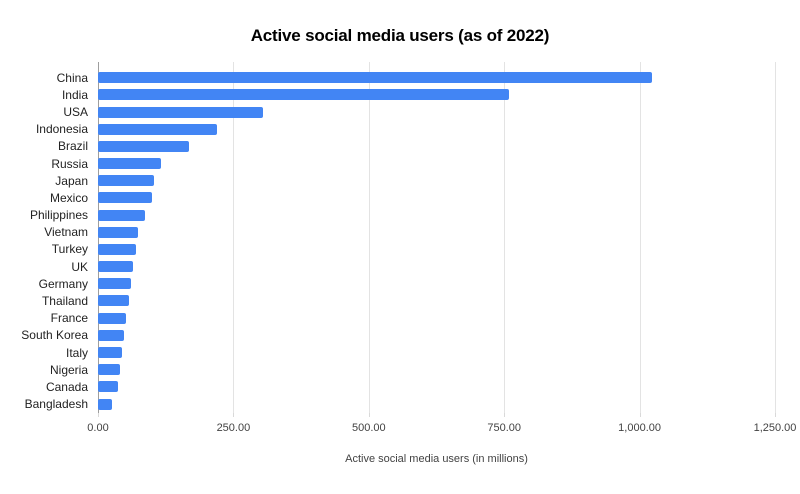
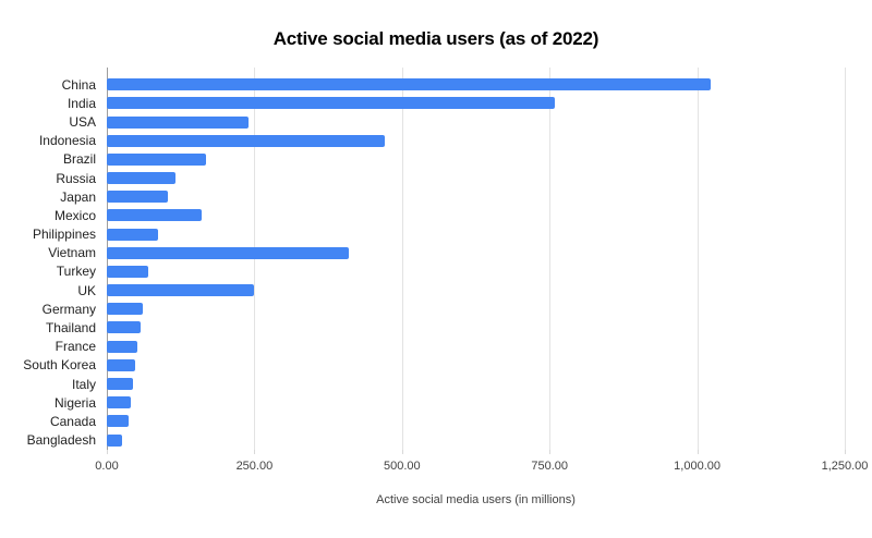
USA: 300 -> 240
Indonesia: 220 -> 470
Mexico: 100 -> 160
Vietnam: 70 -> 410
UK: 60 -> 250
